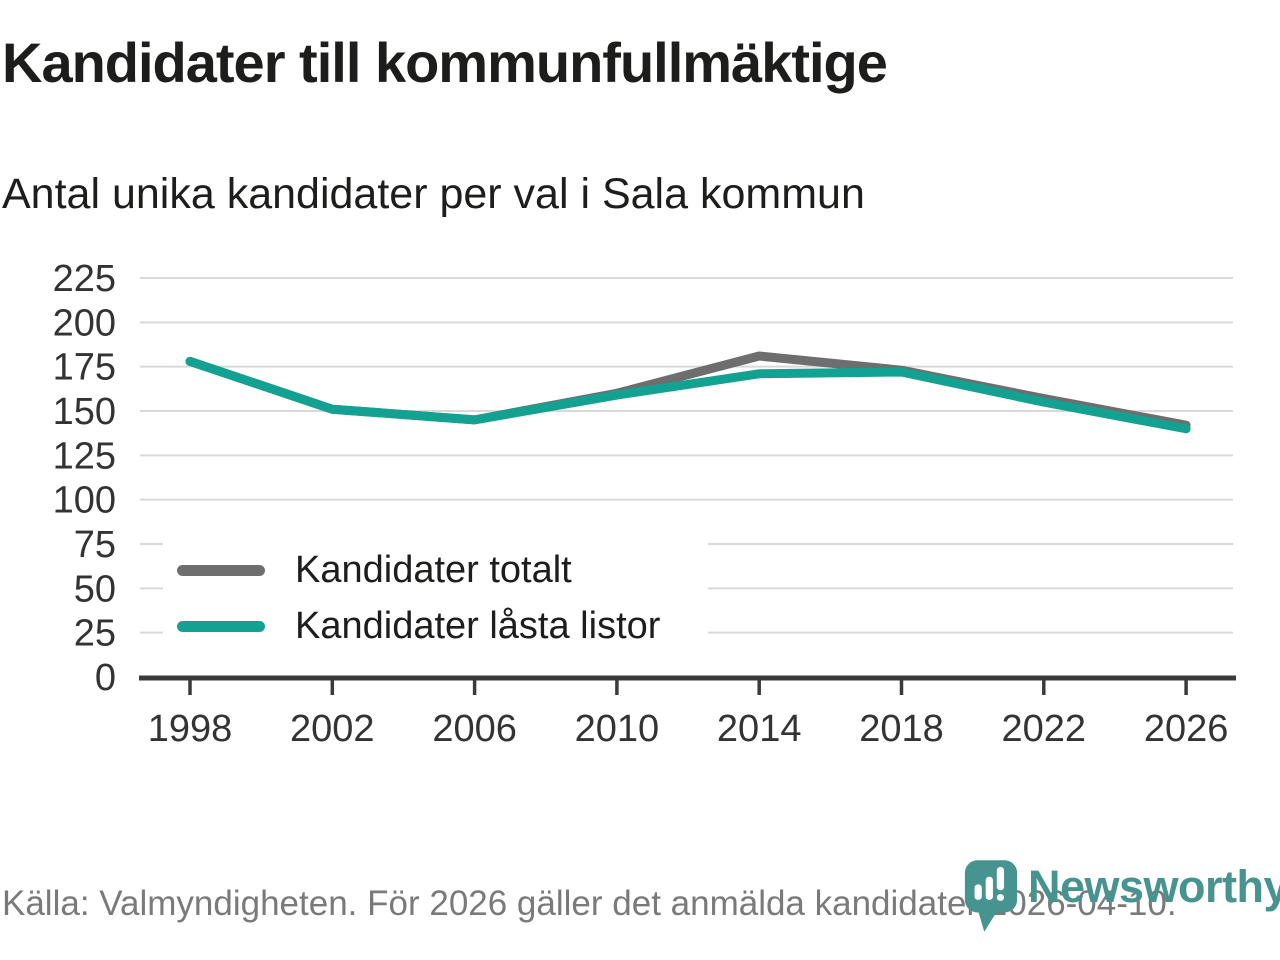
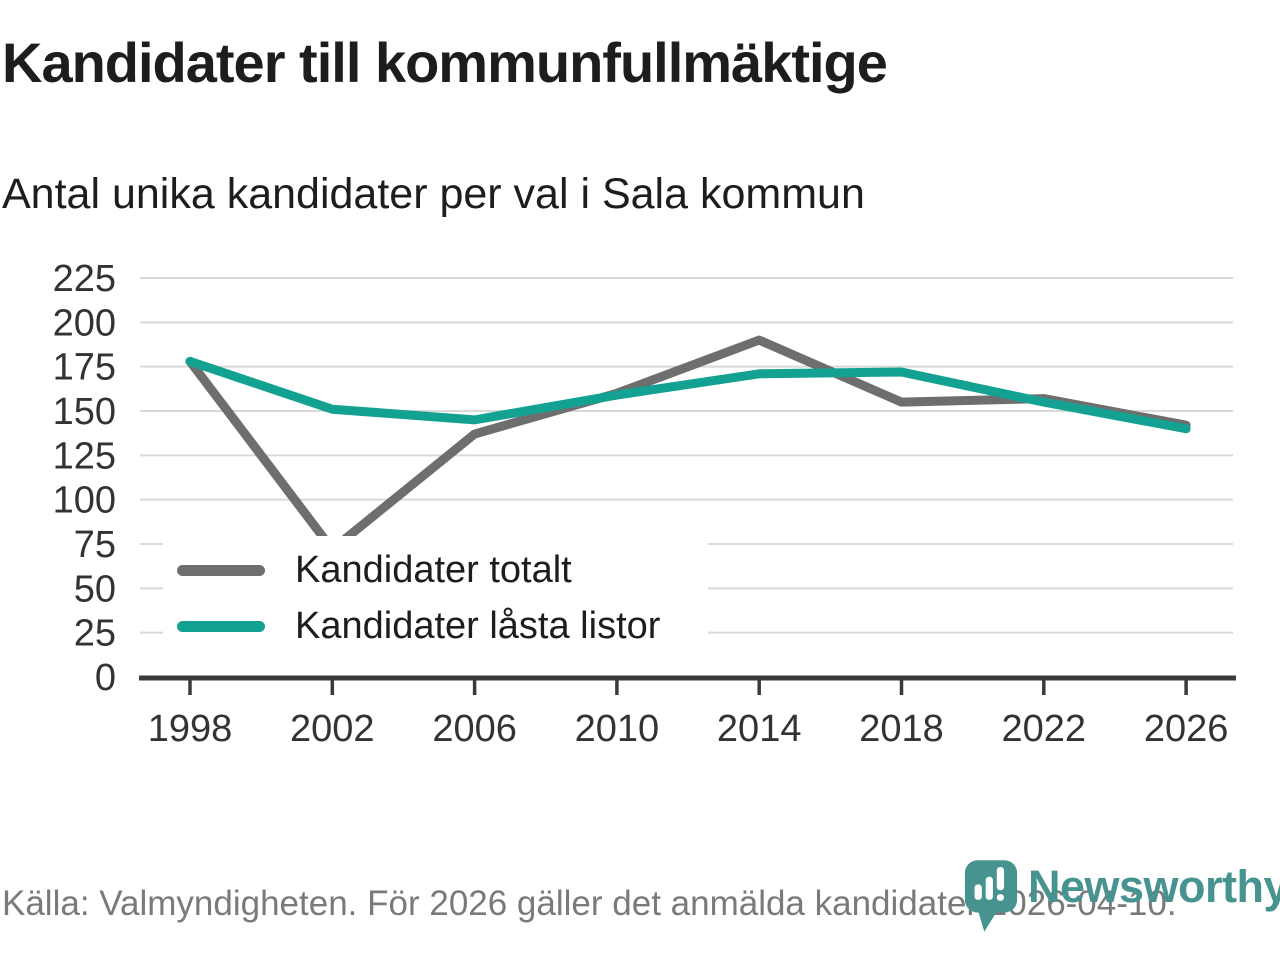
Kandidater totalt/2002: 151 -> 72
Kandidater totalt/2006: 145 -> 137
Kandidater totalt/2014: 181 -> 190
Kandidater totalt/2018: 173 -> 155
